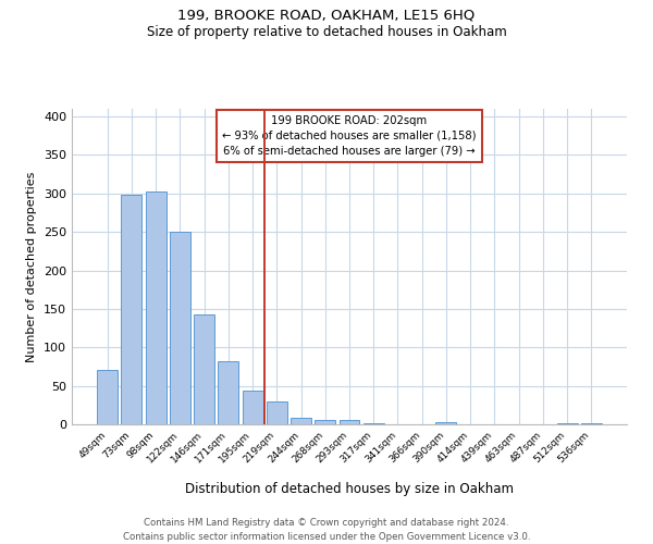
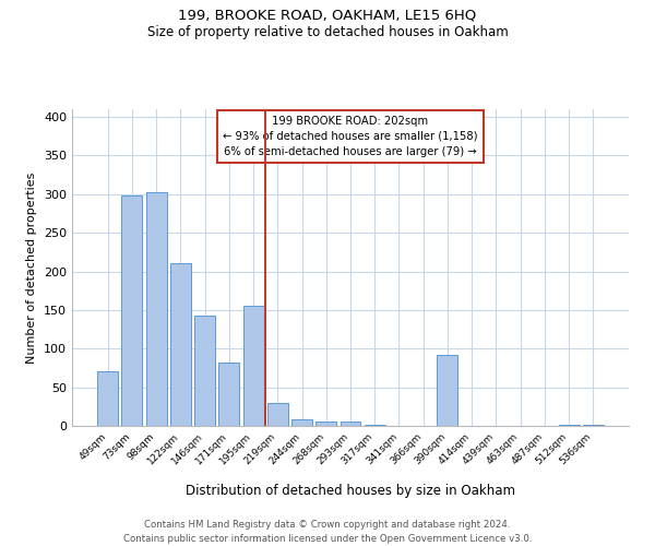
122sqm: 250 -> 210
195sqm: 44 -> 156
390sqm: 3 -> 92
